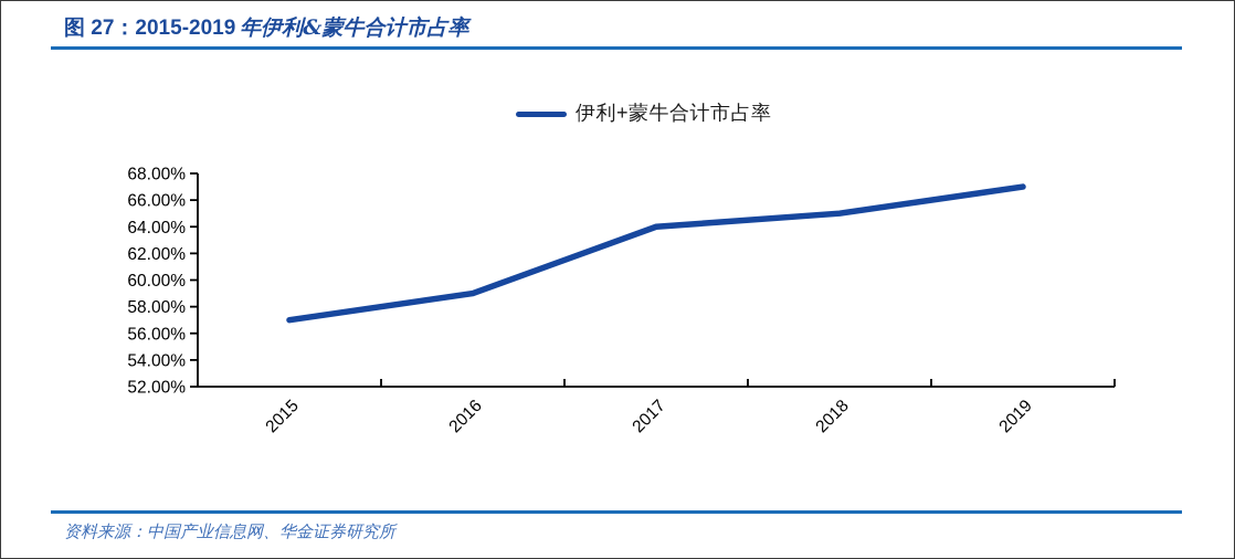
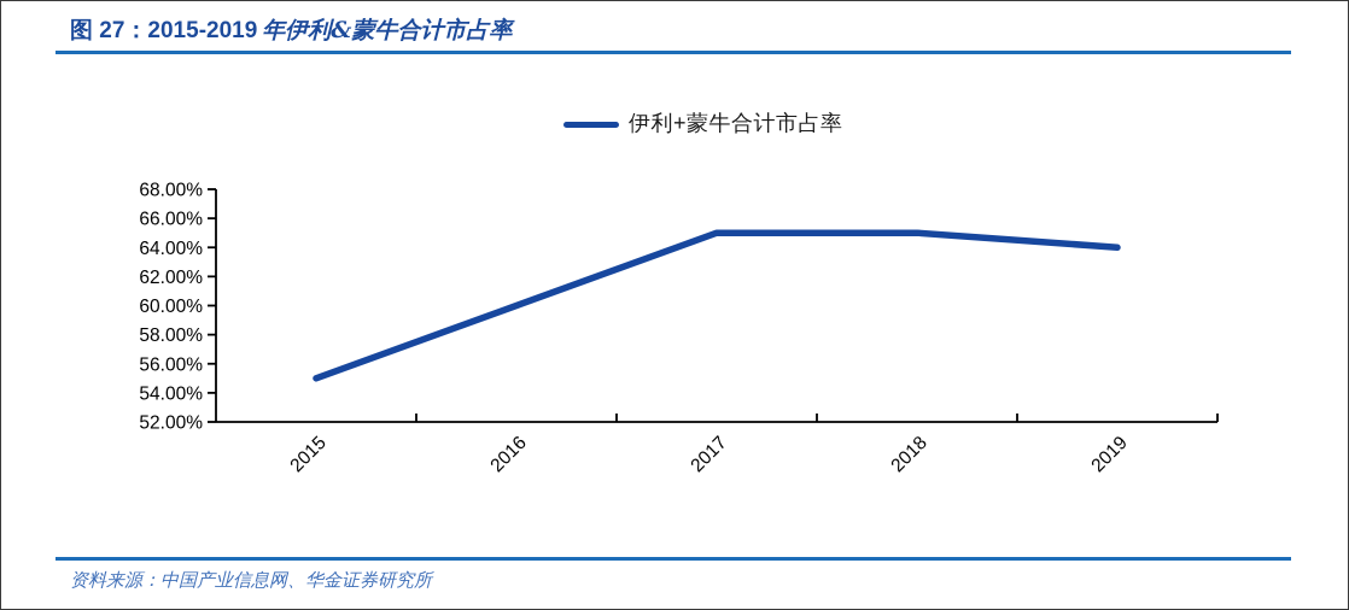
2015: 57% -> 55%
2016: 59% -> 60%
2017: 64% -> 65%
2019: 67% -> 64%
